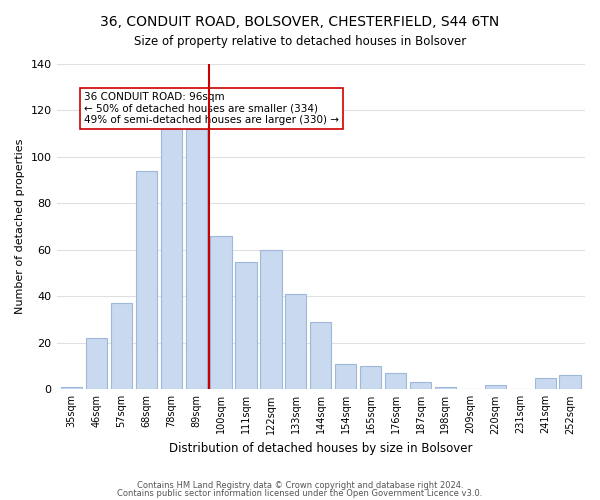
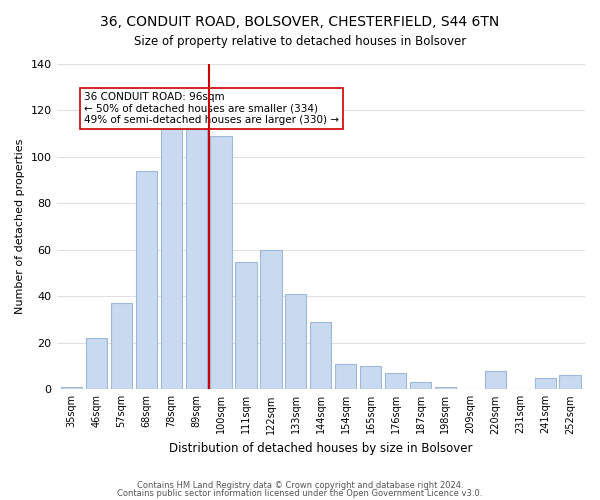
100sqm: 66 -> 109
220sqm: 2 -> 8
